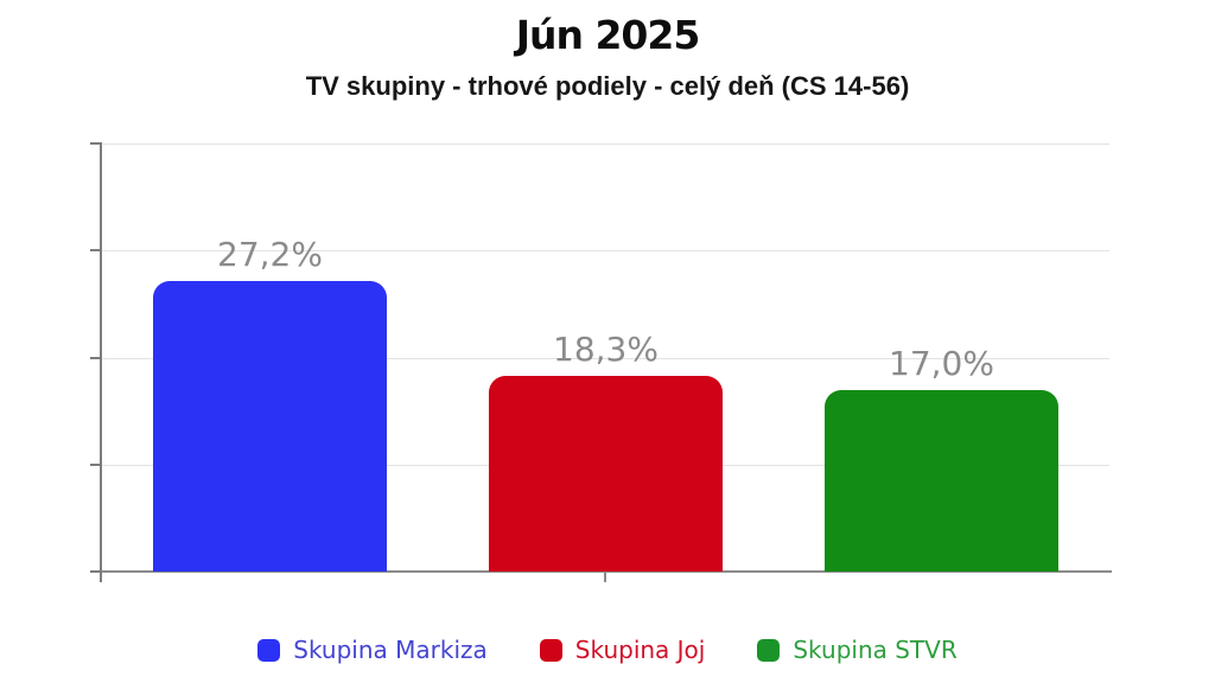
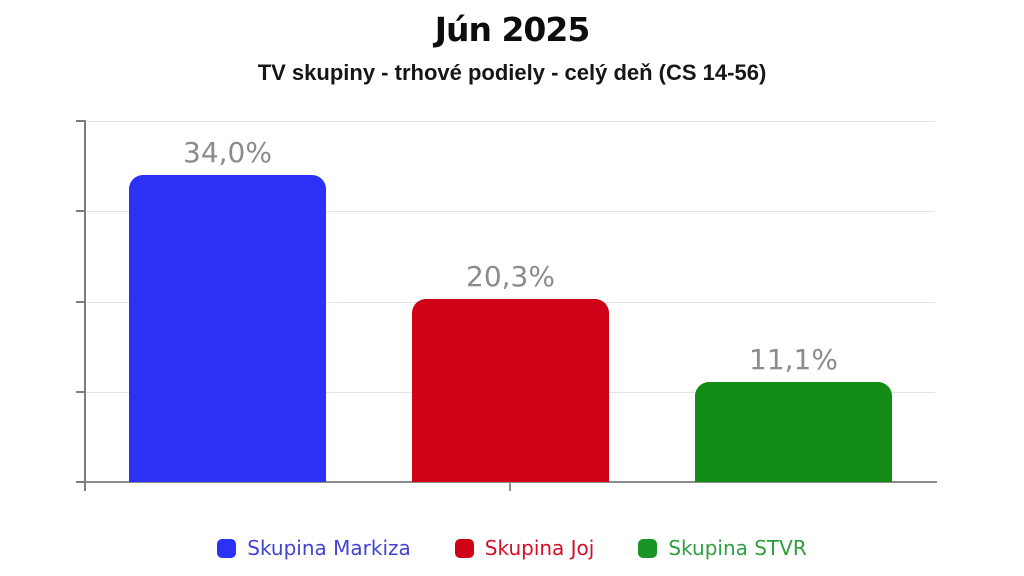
Skupina Markiza: 27,2% -> 34,0%
Skupina Joj: 18,3% -> 20,3%
Skupina STVR: 17,0% -> 11,1%
